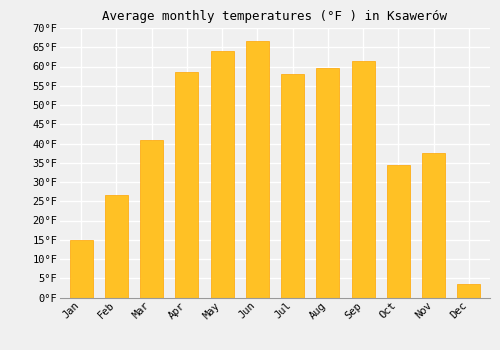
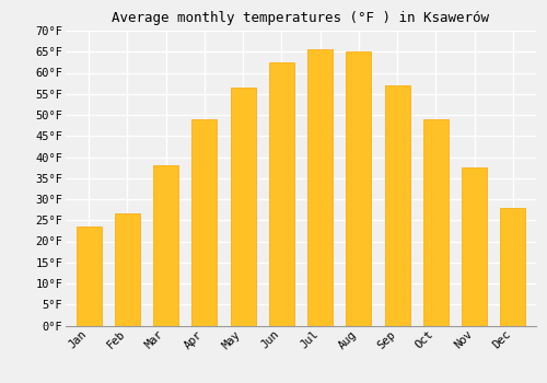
Jan: 15.0°F -> 23.5°F
Mar: 41.0°F -> 38.0°F
Apr: 58.5°F -> 49.0°F
May: 64.0°F -> 56.5°F
Jun: 66.5°F -> 62.5°F
Jul: 58.0°F -> 65.5°F
Aug: 59.5°F -> 65.0°F
Sep: 61.5°F -> 57.0°F
Oct: 34.5°F -> 49.0°F
Dec: 3.5°F -> 28.0°F
